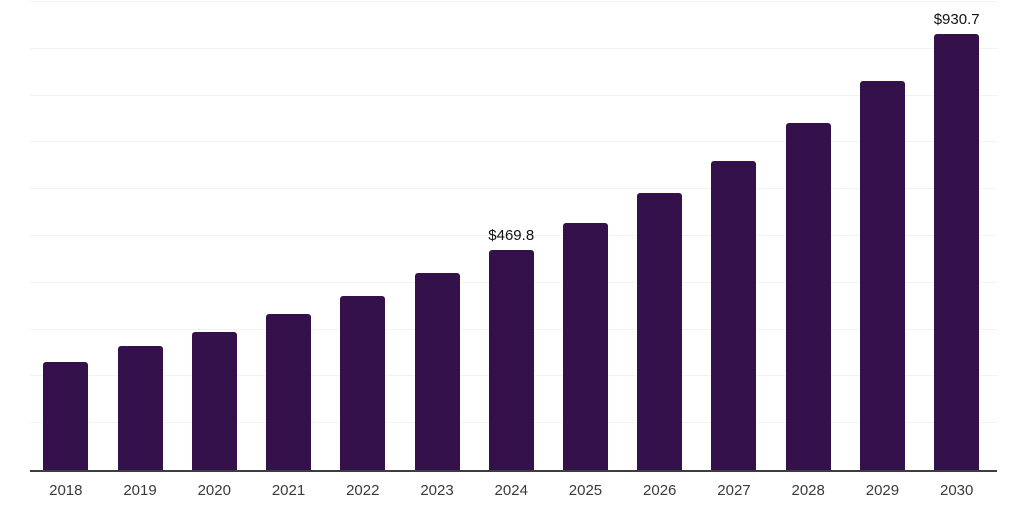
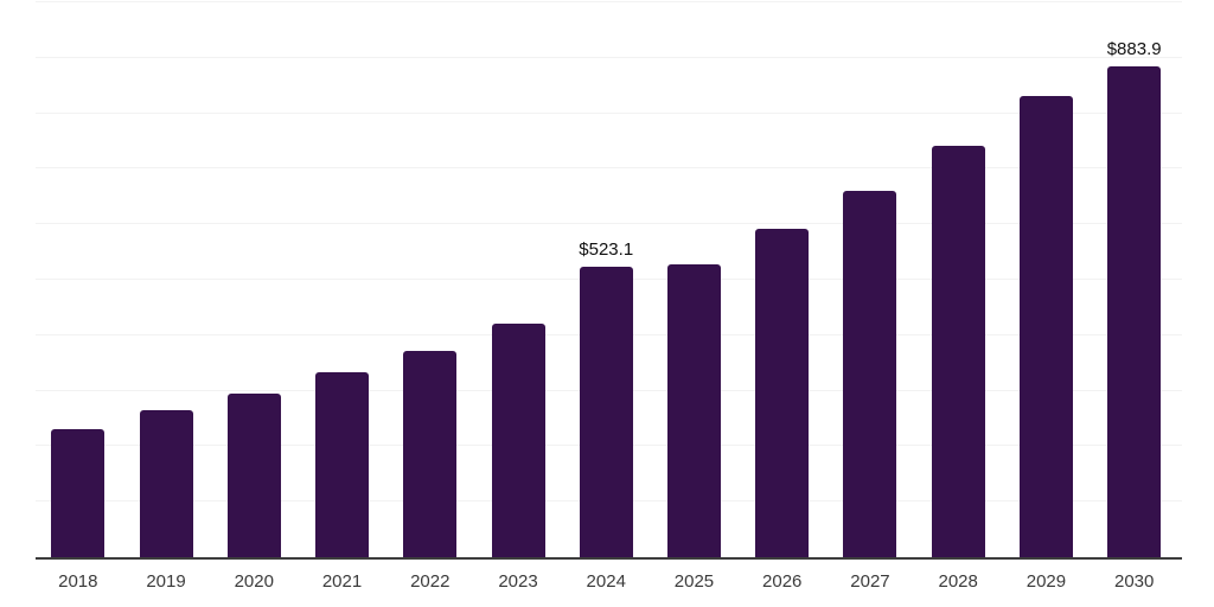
2024: $469.8 -> $523.1
2030: $930.7 -> $883.9
